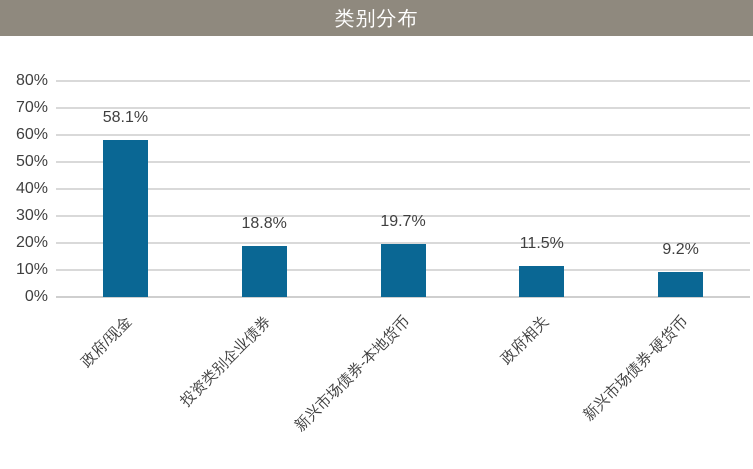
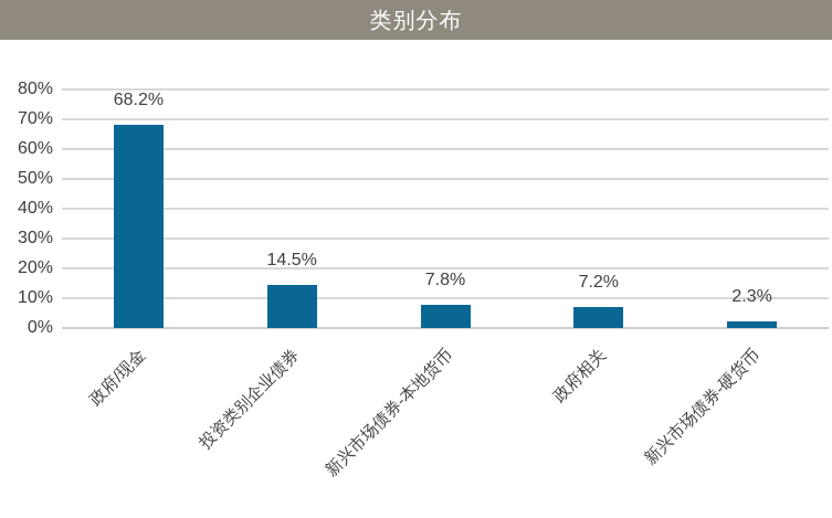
政府/现金: 58.1% -> 68.2%
投资类别企业债券: 18.8% -> 14.5%
新兴市场债券-本地货币: 19.7% -> 7.8%
政府相关: 11.5% -> 7.2%
新兴市场债券-硬货币: 9.2% -> 2.3%
